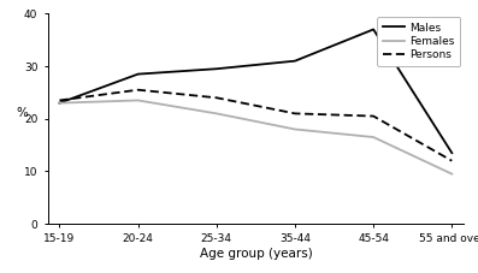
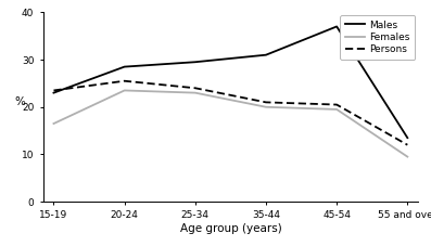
Females/15-19: 23.0 -> 16.5
Females/25-34: 21.0 -> 23.0
Females/35-44: 18.0 -> 20.0
Females/45-54: 16.5 -> 19.5
